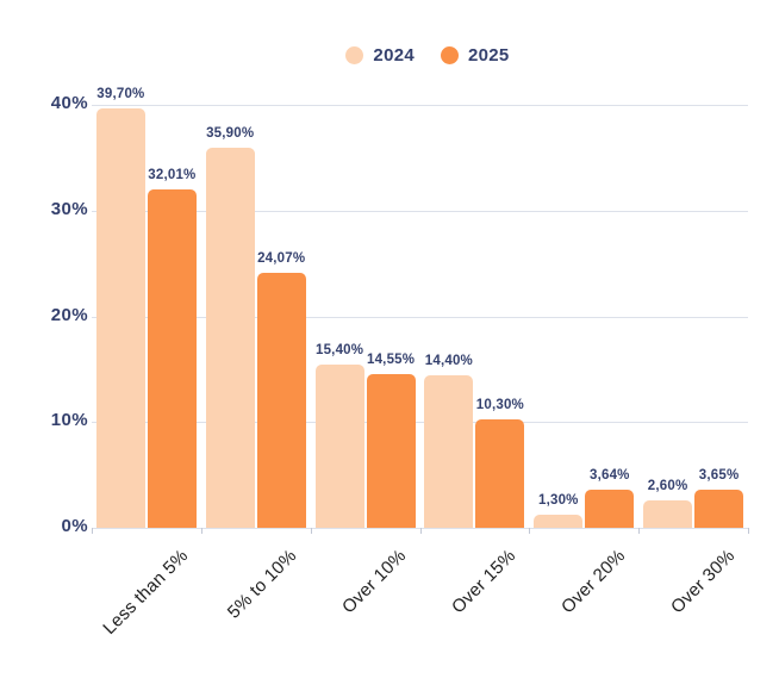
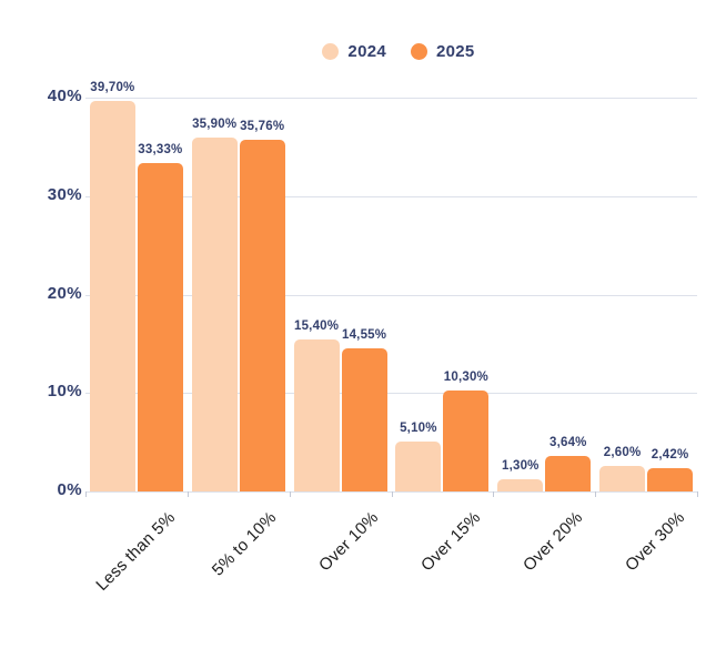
2025/Less than 5%: 32,01% -> 33,33%
2025/5% to 10%: 24,07% -> 35,76%
2024/Over 15%: 14,40% -> 5,10%
2025/Over 30%: 3,65% -> 2,42%
